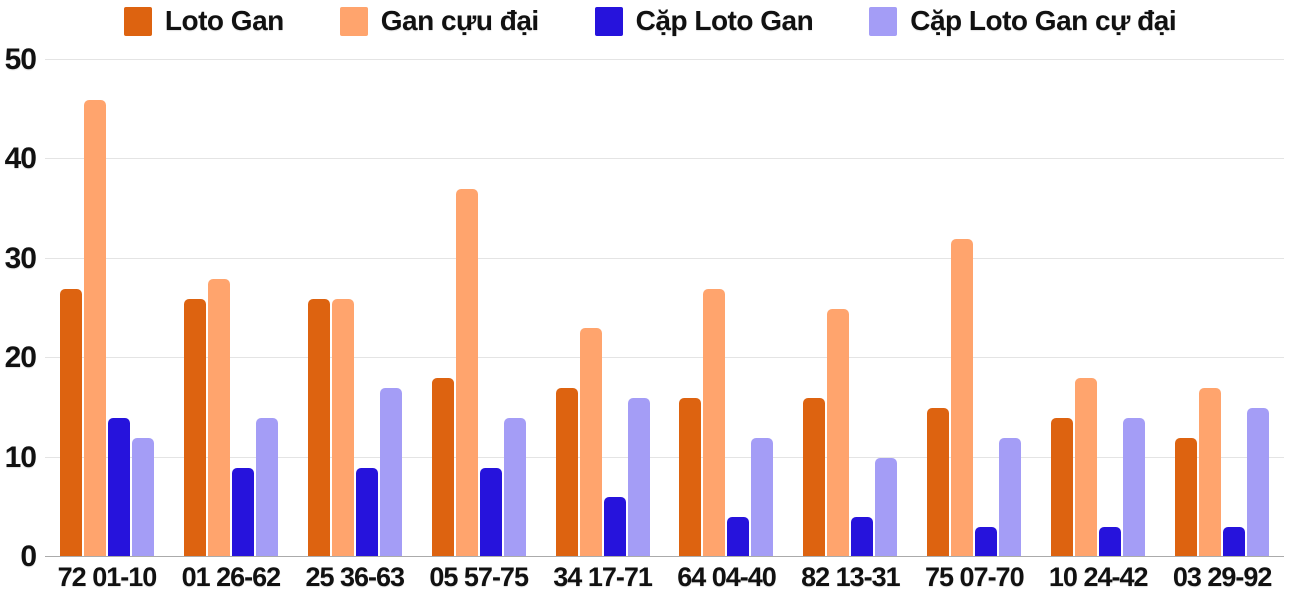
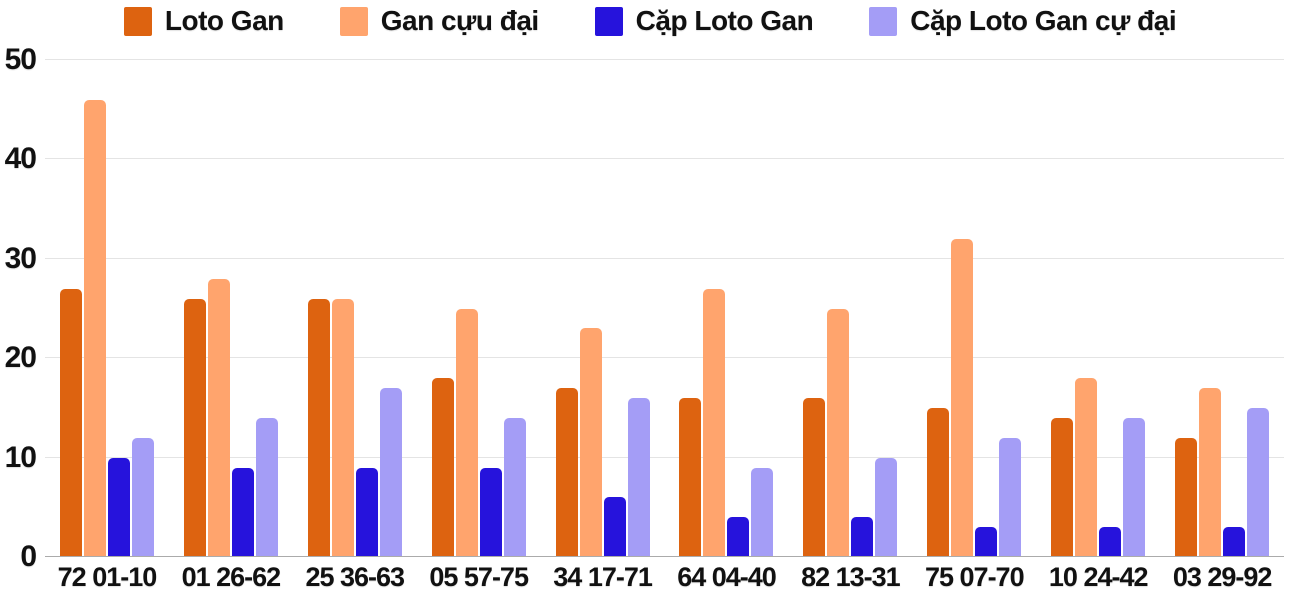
Cặp Loto Gan/72 01-10: 14 -> 10
Gan cựu đại/05 57-75: 37 -> 25
Cặp Loto Gan cự đại/64 04-40: 12 -> 9
